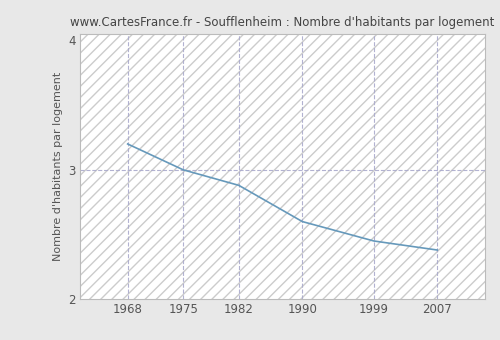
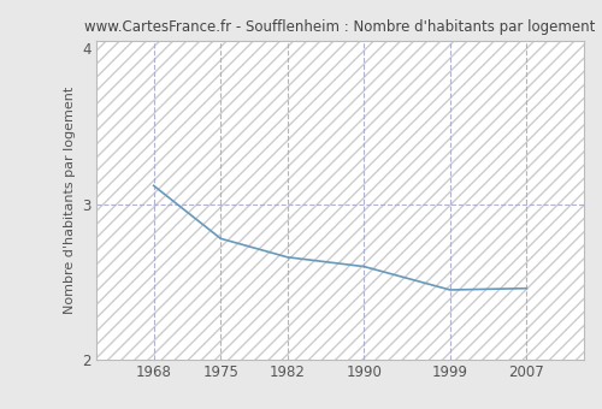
1968: 3.20 -> 3.12
1975: 3.00 -> 2.78
1982: 2.88 -> 2.66
2007: 2.38 -> 2.46
